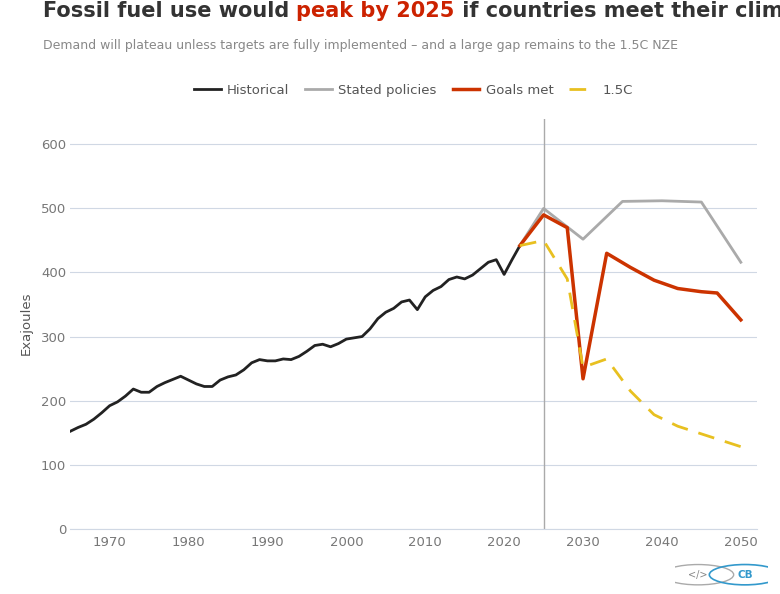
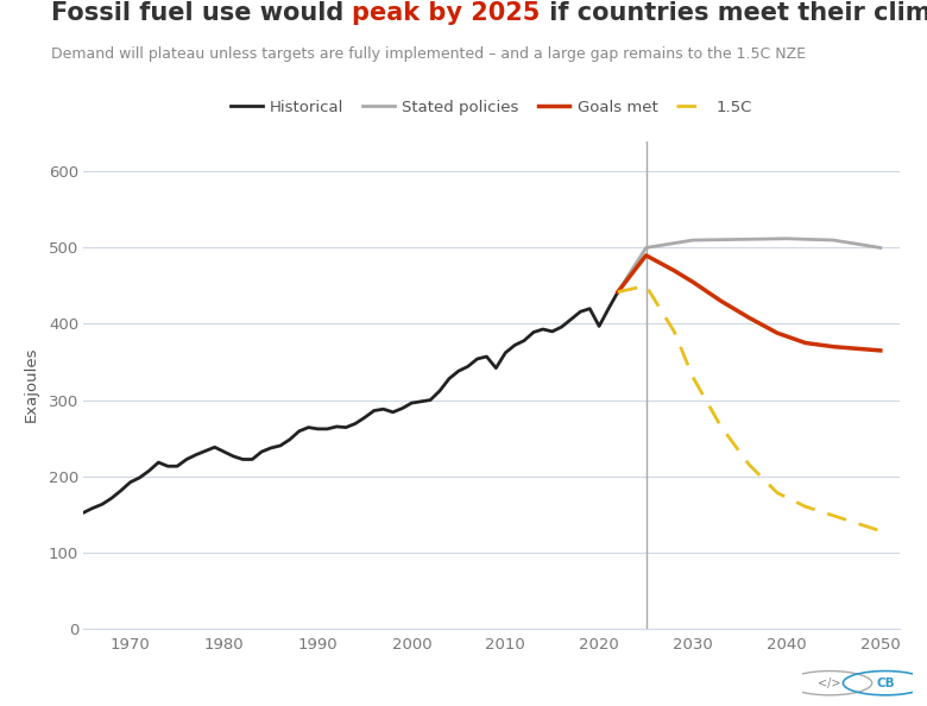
Stated policies/2030: 452 -> 510
Goals met/2030: 234 -> 455
1.5C/2030: 252 -> 330
Stated policies/2050: 416 -> 500
Goals met/2050: 326 -> 365
